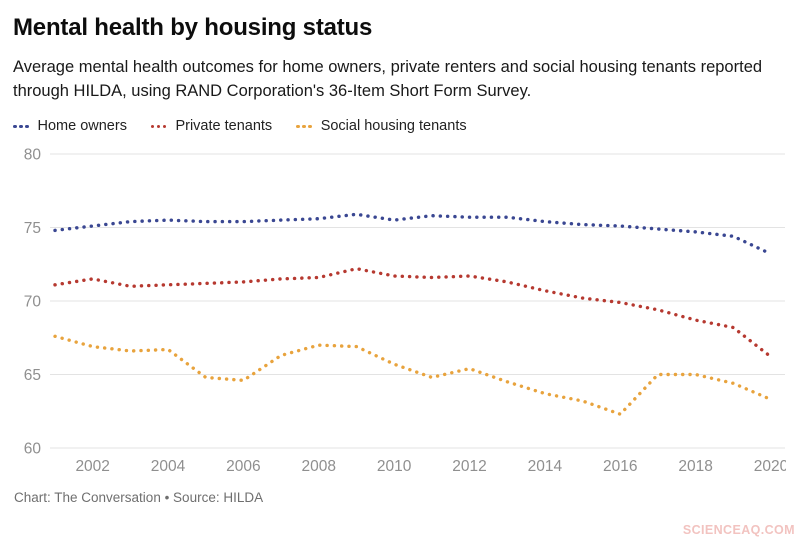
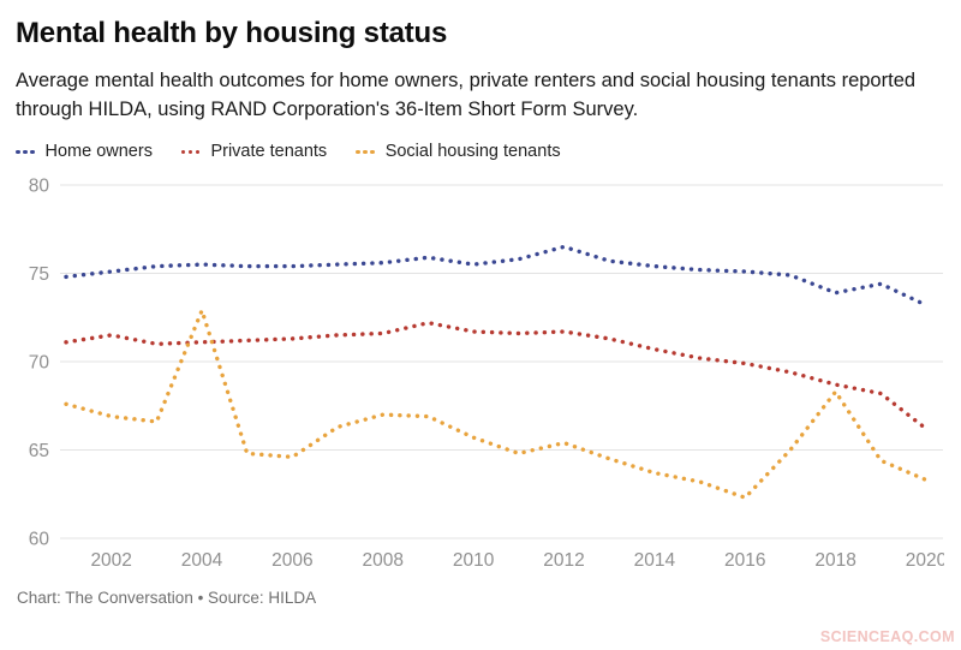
Social housing tenants/2004: 66.7 -> 72.9
Home owners/2012: 75.7 -> 76.5
Home owners/2018: 74.7 -> 73.9
Social housing tenants/2018: 65.0 -> 68.3
